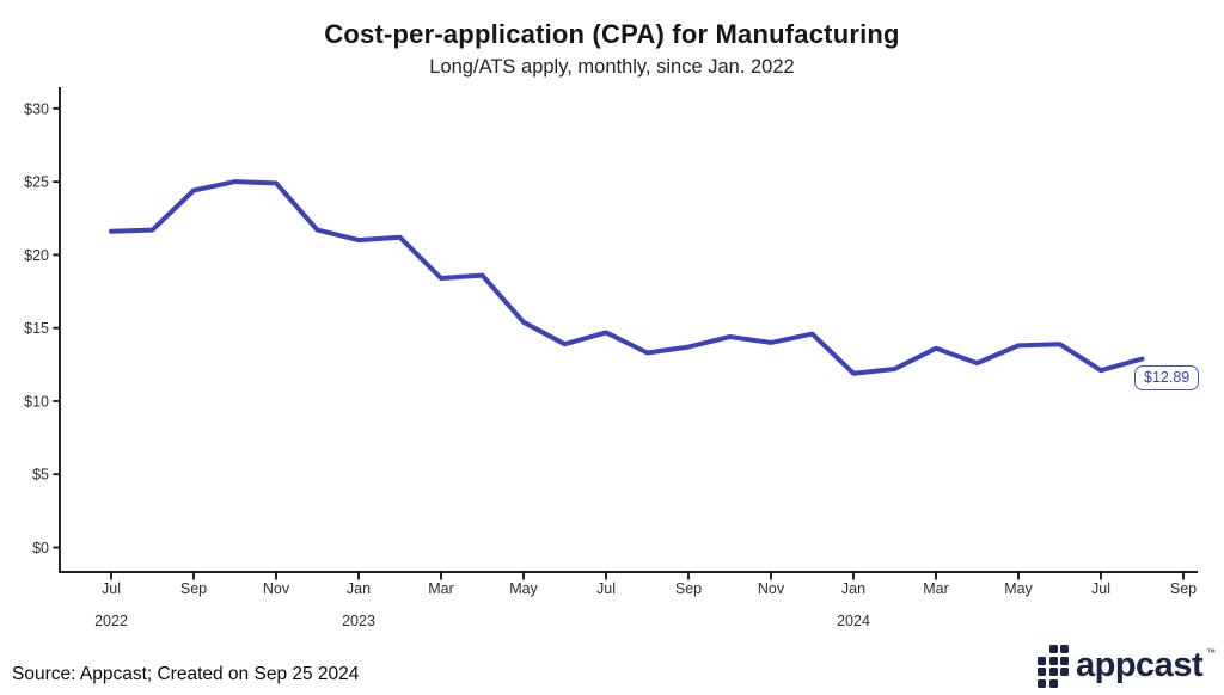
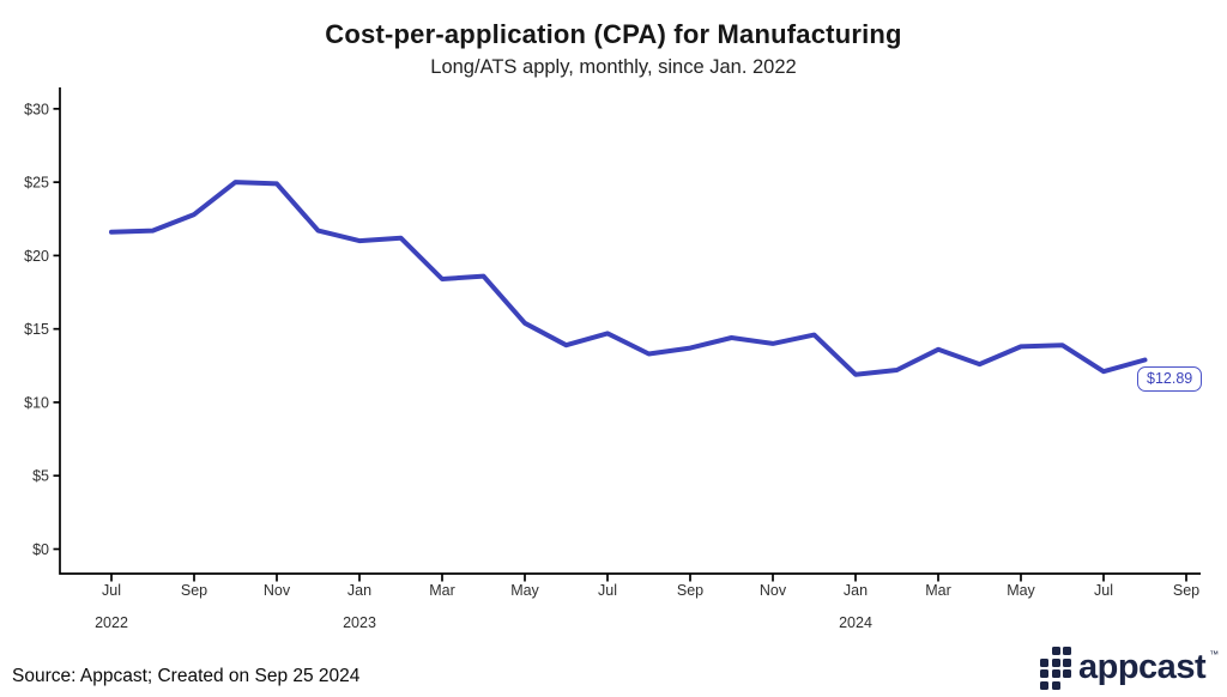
Sep 2022: $24.4 -> $22.8
